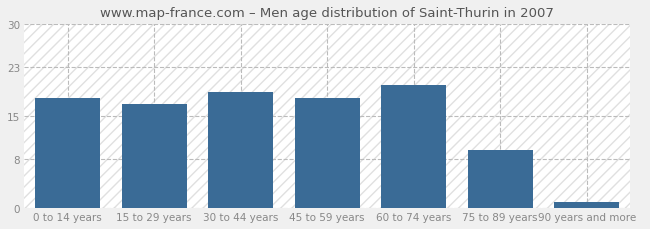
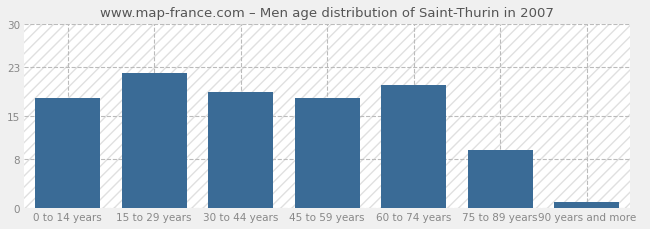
15 to 29 years: 17.0 -> 22.0
